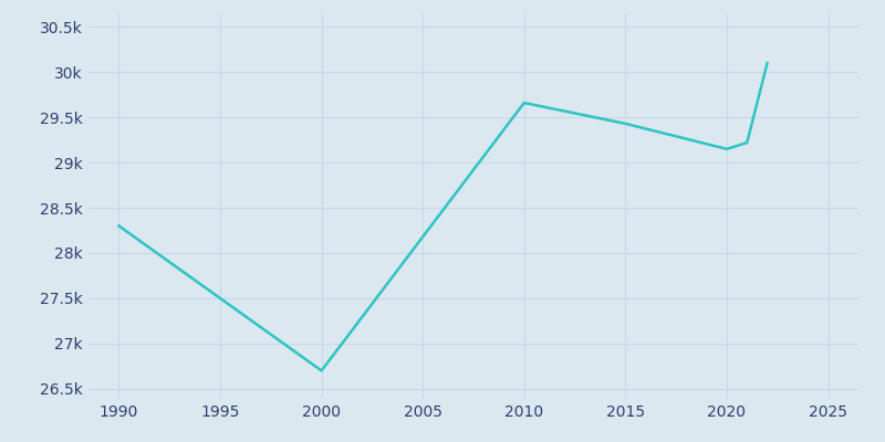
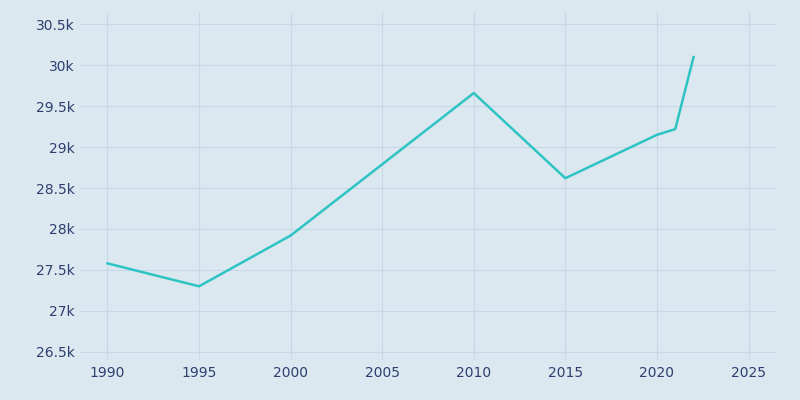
1990: 28.30k -> 27.58k
1995: 27.50k -> 27.30k
2000: 26.70k -> 27.92k
2015: 29.43k -> 28.62k
